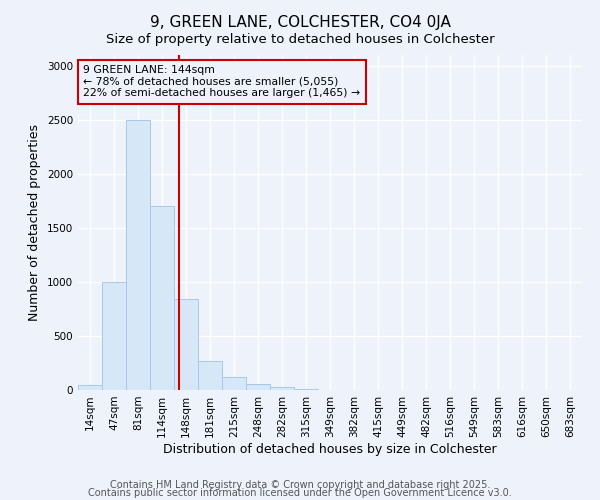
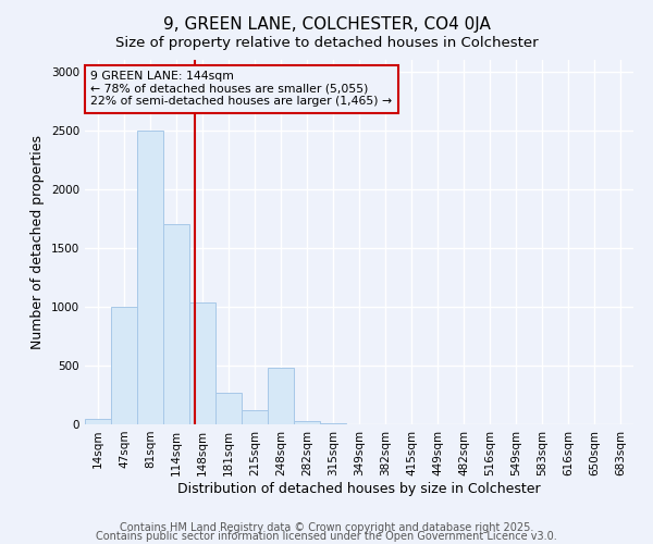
148sqm: 840 -> 1040
248sqm: 60 -> 480
